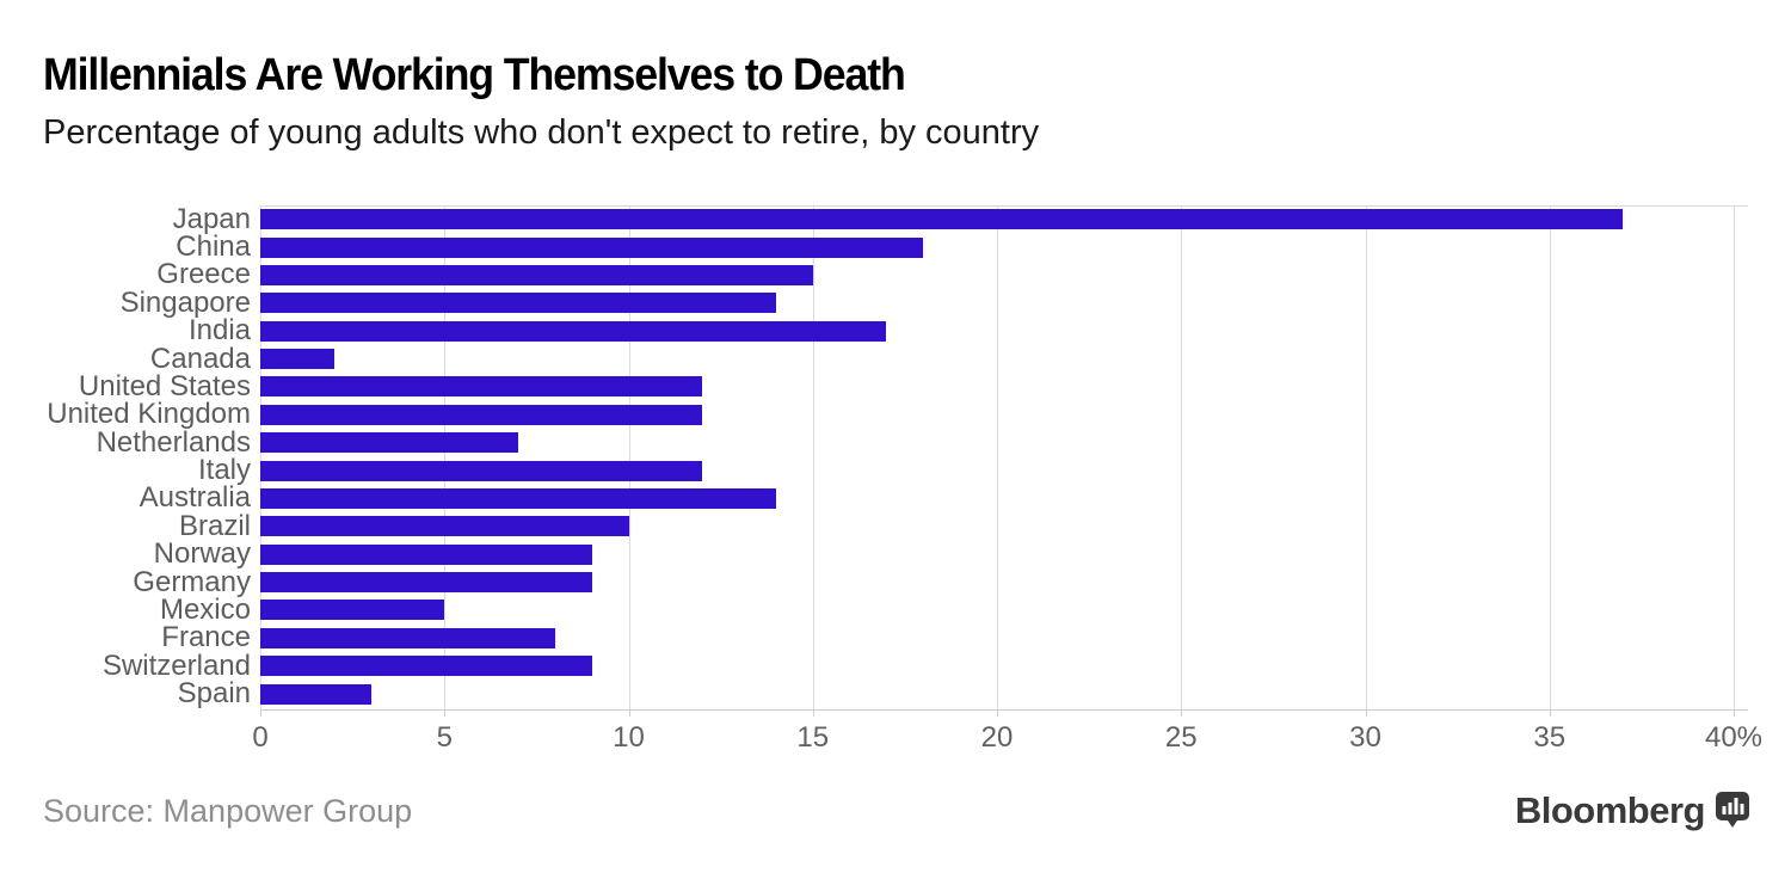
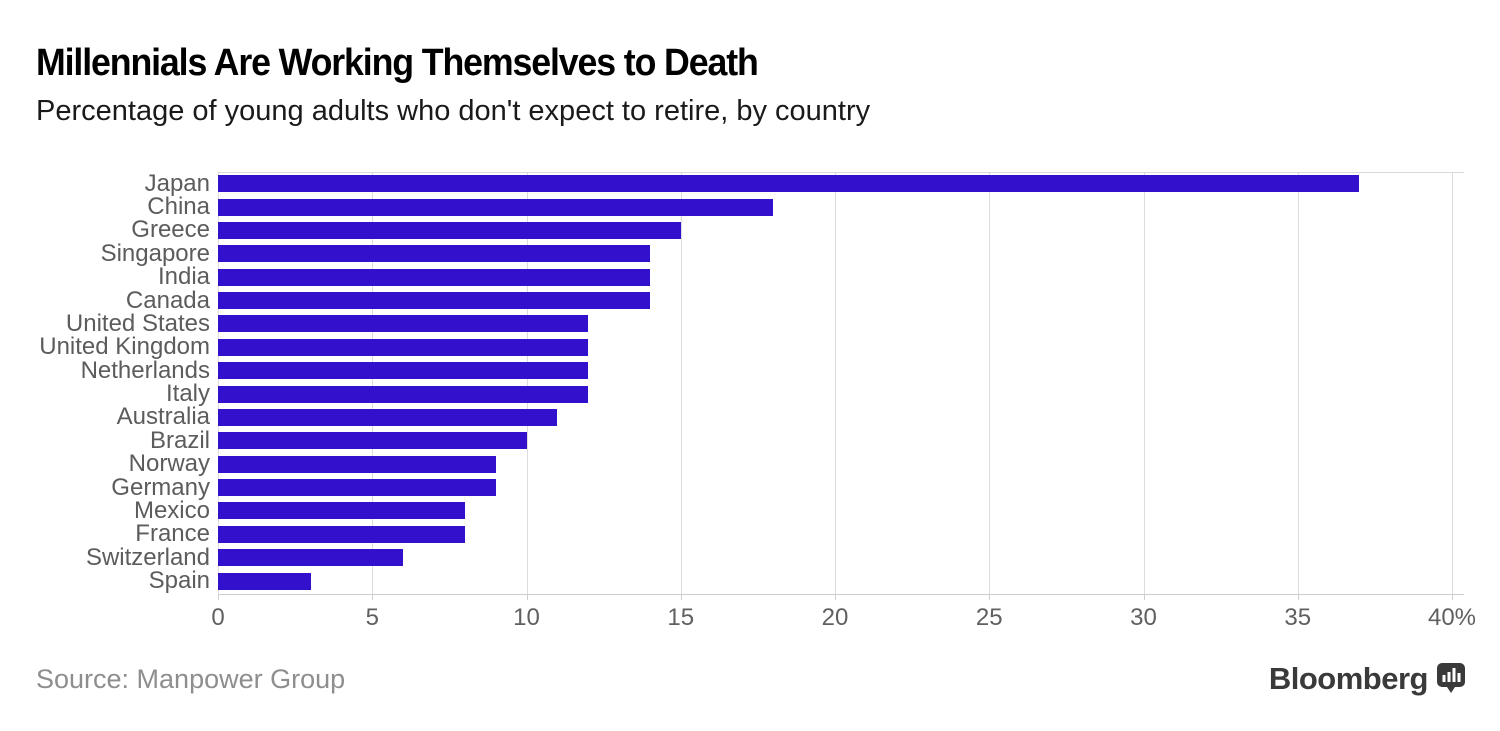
India: 17% -> 14%
Canada: 2% -> 14%
Netherlands: 7% -> 12%
Australia: 14% -> 11%
Mexico: 5% -> 8%
Switzerland: 9% -> 6%
